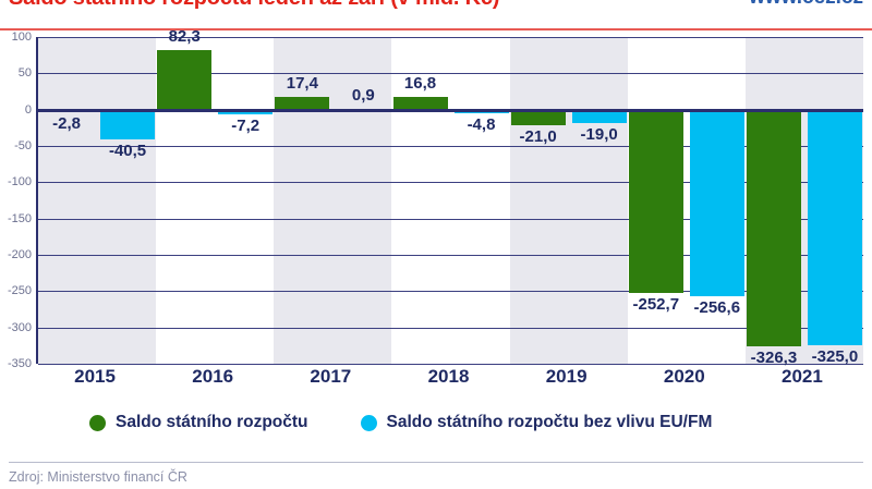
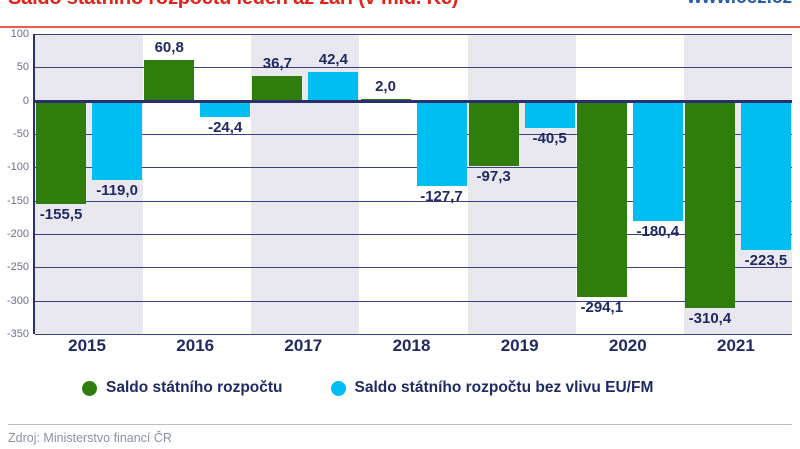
Saldo státního rozpočtu/2015: -2,8 -> -155,5
Saldo státního rozpočtu bez vlivu EU/FM/2015: -40,5 -> -119,0
Saldo státního rozpočtu/2016: 82,3 -> 60,8
Saldo státního rozpočtu bez vlivu EU/FM/2016: -7,2 -> -24,4
Saldo státního rozpočtu/2017: 17,4 -> 36,7
Saldo státního rozpočtu bez vlivu EU/FM/2017: 0,9 -> 42,4
Saldo státního rozpočtu/2018: 16,8 -> 2,0
Saldo státního rozpočtu bez vlivu EU/FM/2018: -4,8 -> -127,7
Saldo státního rozpočtu/2019: -21,0 -> -97,3
Saldo státního rozpočtu bez vlivu EU/FM/2019: -19,0 -> -40,5
Saldo státního rozpočtu/2020: -252,7 -> -294,1
Saldo státního rozpočtu bez vlivu EU/FM/2020: -256,6 -> -180,4
Saldo státního rozpočtu/2021: -326,3 -> -310,4
Saldo státního rozpočtu bez vlivu EU/FM/2021: -325,0 -> -223,5
